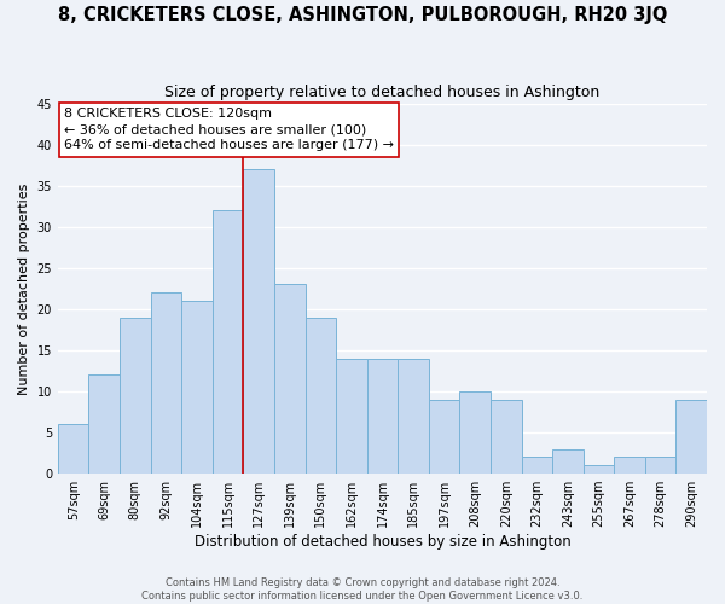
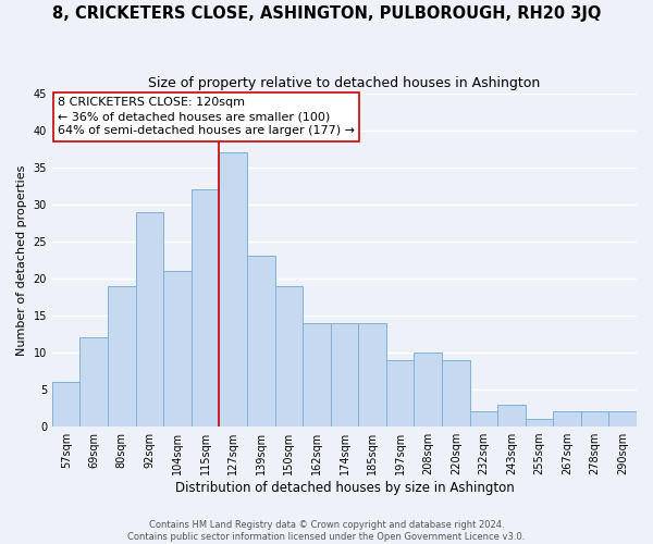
92sqm: 22 -> 29
290sqm: 9 -> 2
